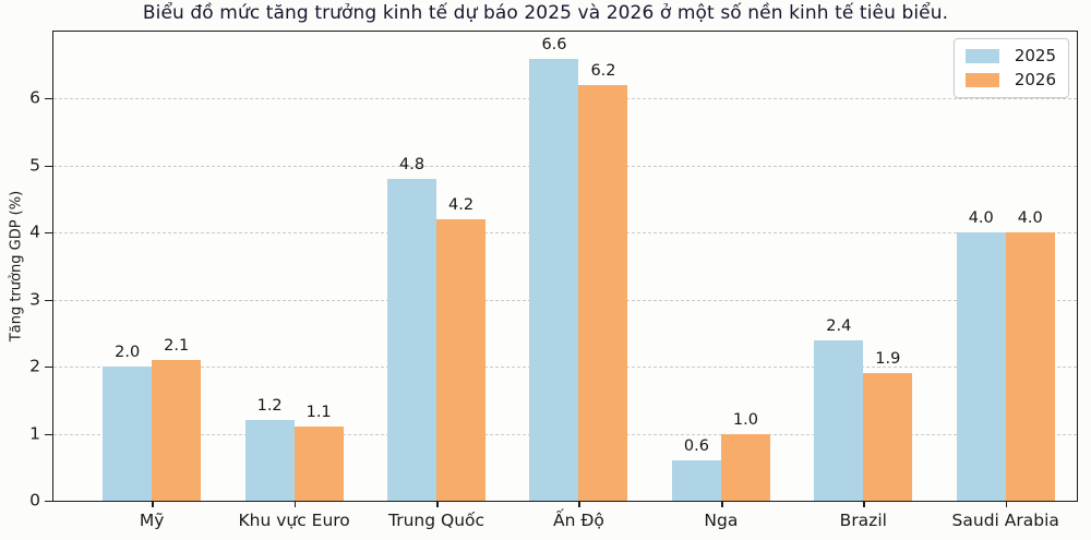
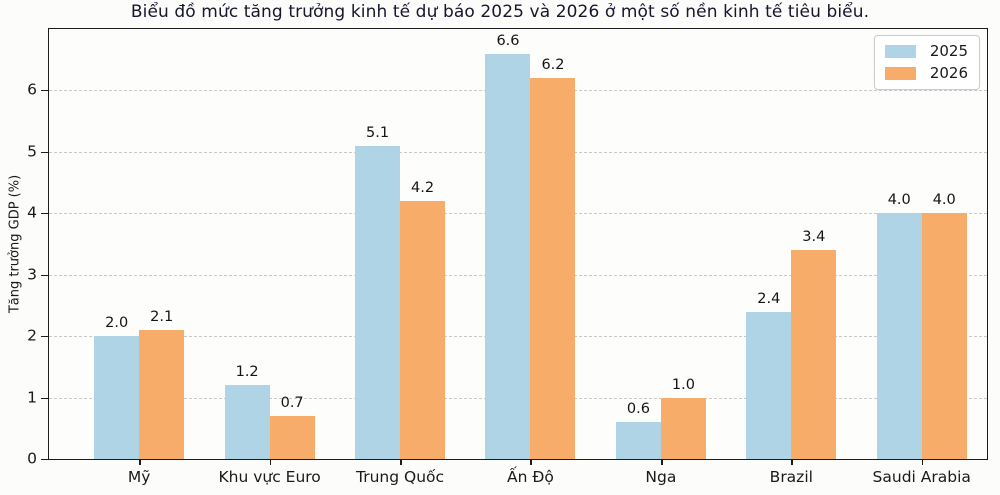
2026/Khu vực Euro: 1.1 -> 0.7
2025/Trung Quốc: 4.8 -> 5.1
2026/Brazil: 1.9 -> 3.4
